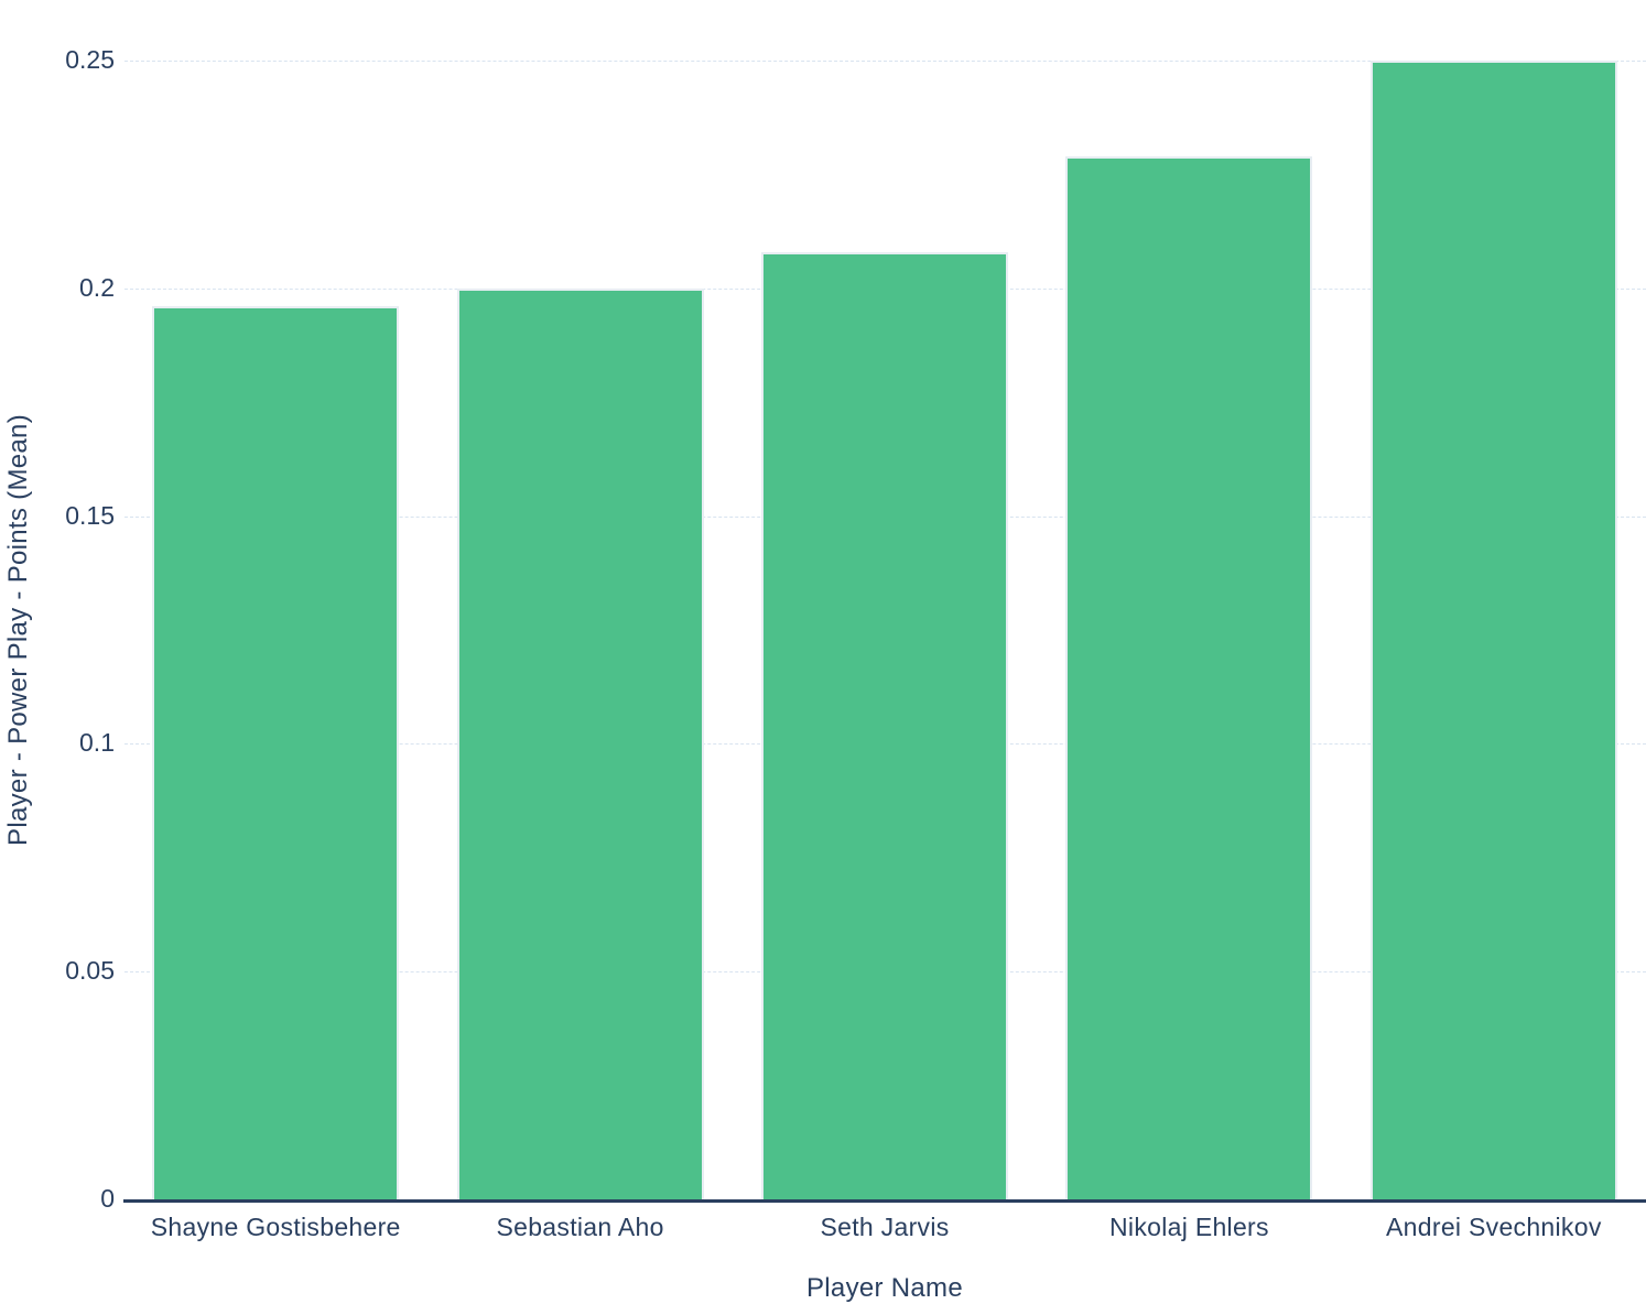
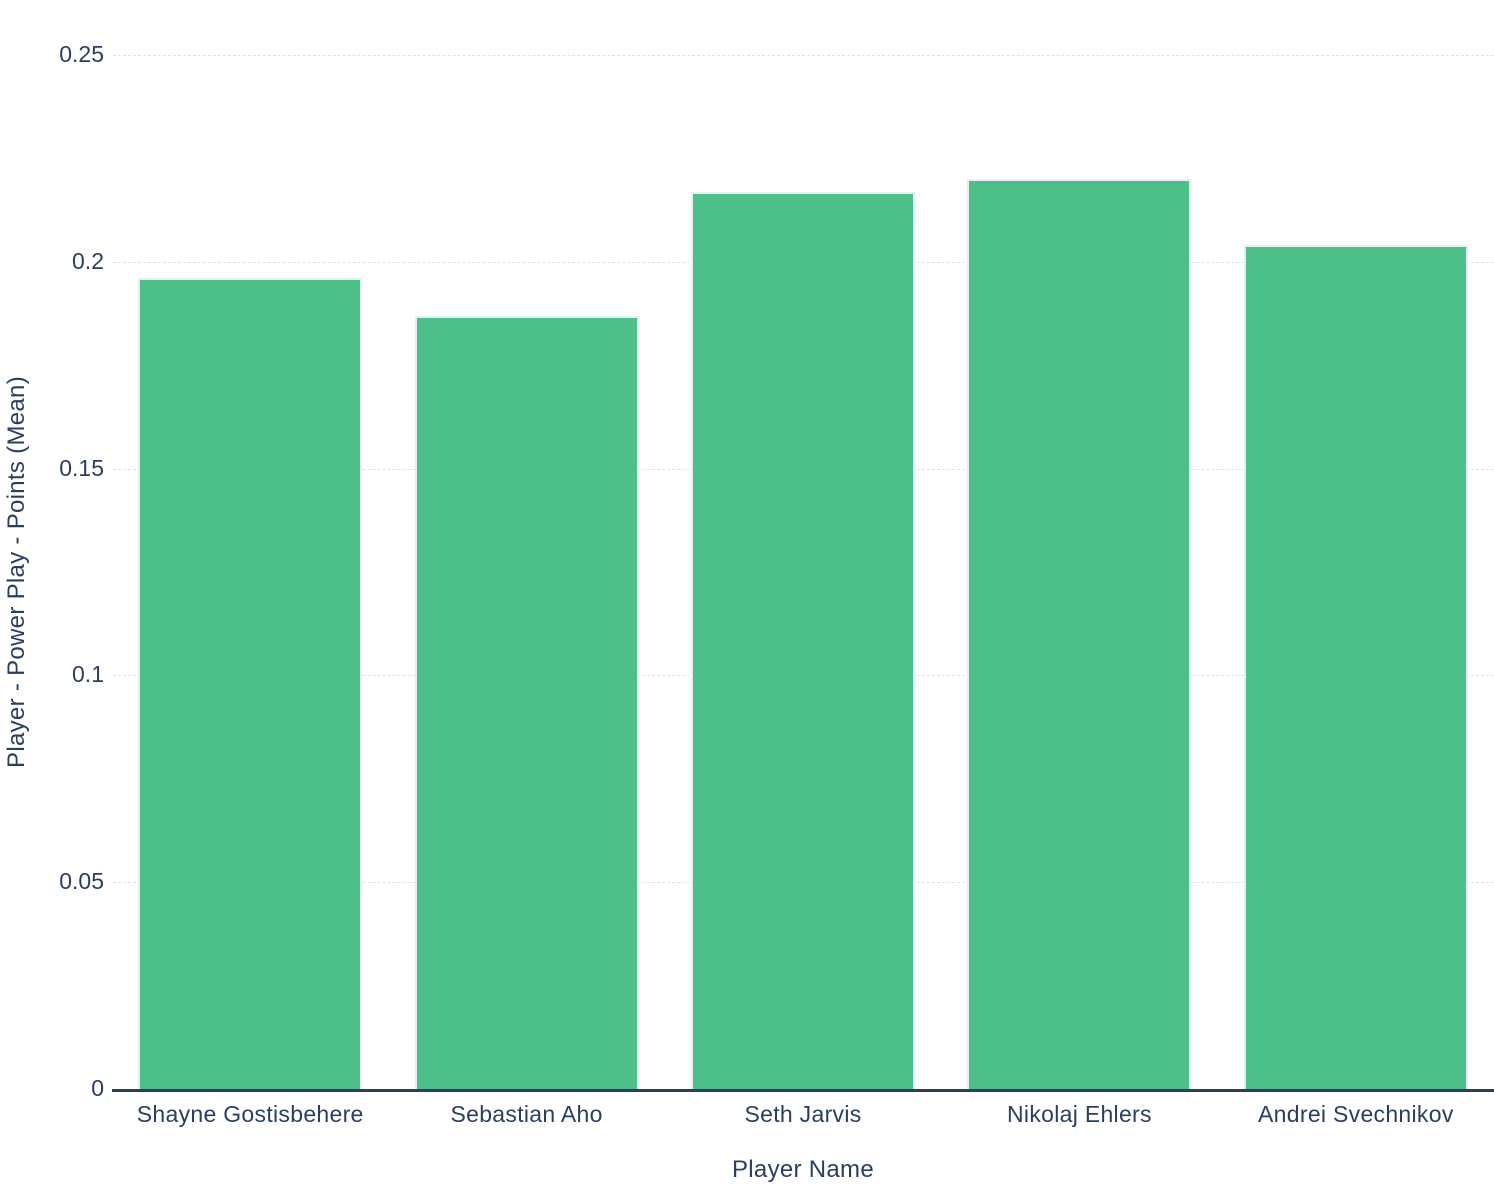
Sebastian Aho: 0.200 -> 0.187
Seth Jarvis: 0.208 -> 0.217
Nikolaj Ehlers: 0.229 -> 0.220
Andrei Svechnikov: 0.250 -> 0.204
